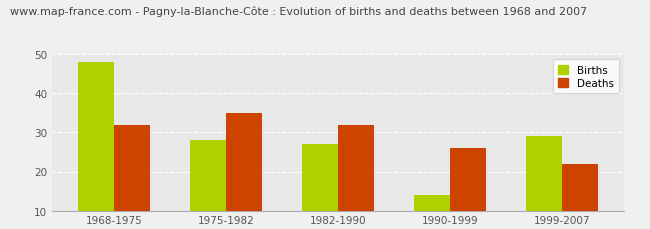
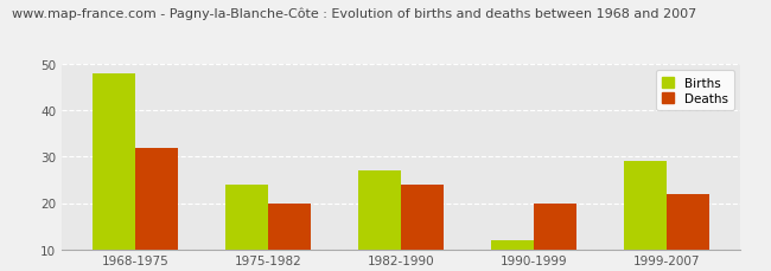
Births/1975-1982: 28 -> 24
Deaths/1975-1982: 35 -> 20
Deaths/1982-1990: 32 -> 24
Births/1990-1999: 14 -> 12
Deaths/1990-1999: 26 -> 20
